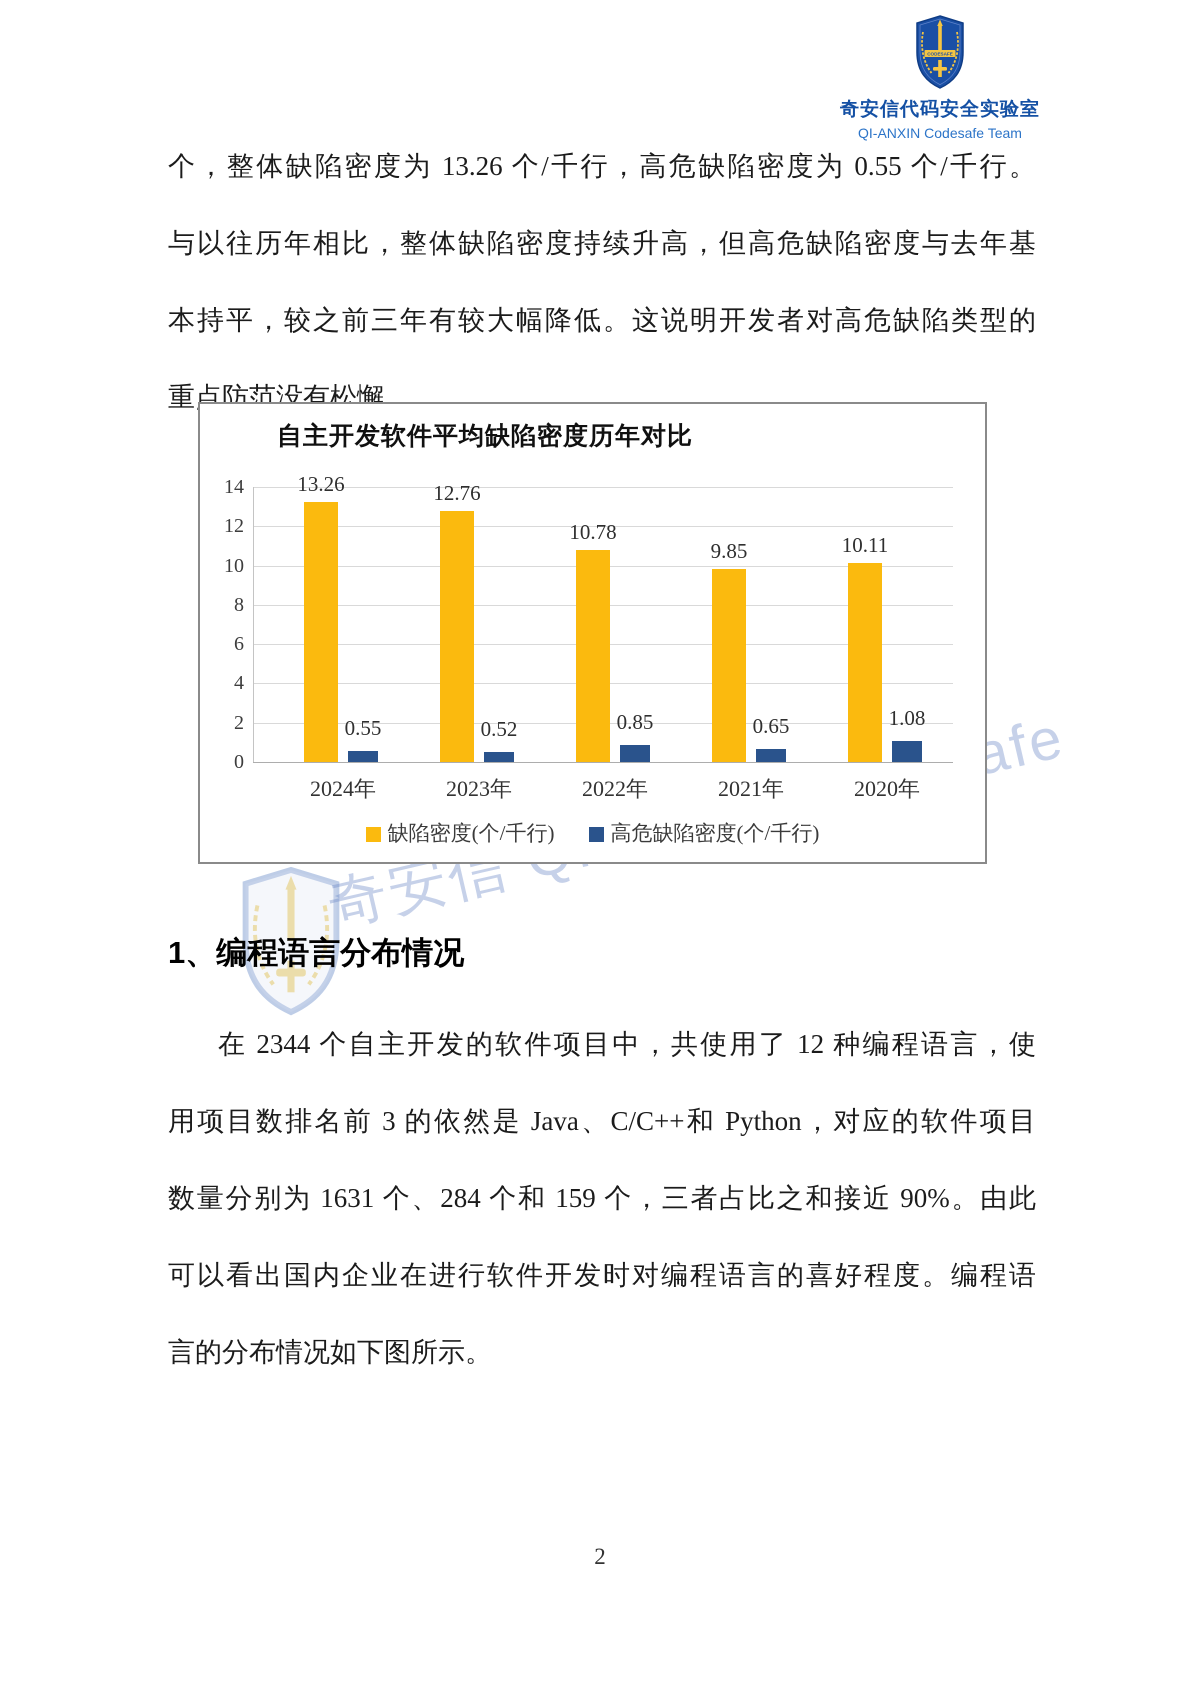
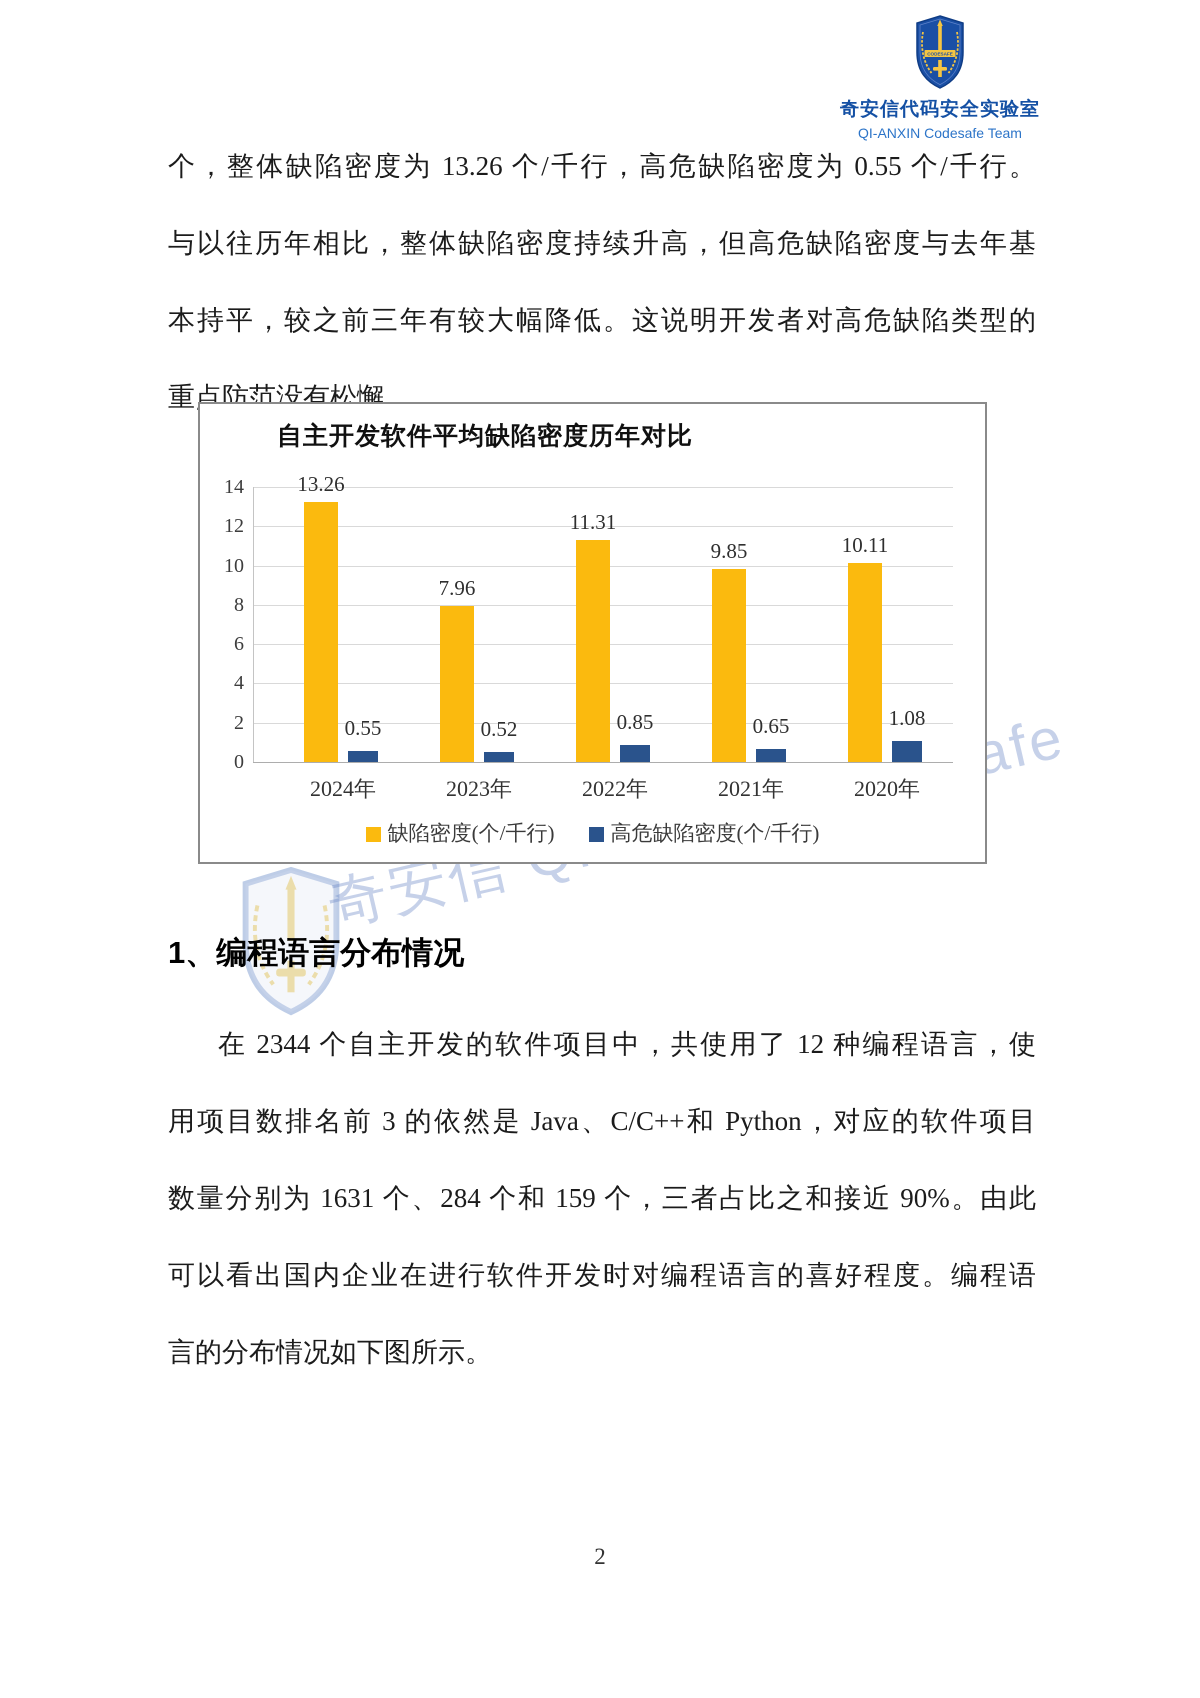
缺陷密度(个/千行)/2023年: 12.76 -> 7.96
缺陷密度(个/千行)/2022年: 10.78 -> 11.31
